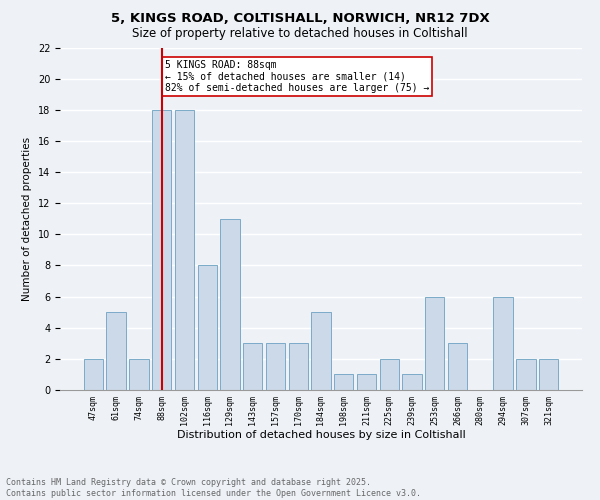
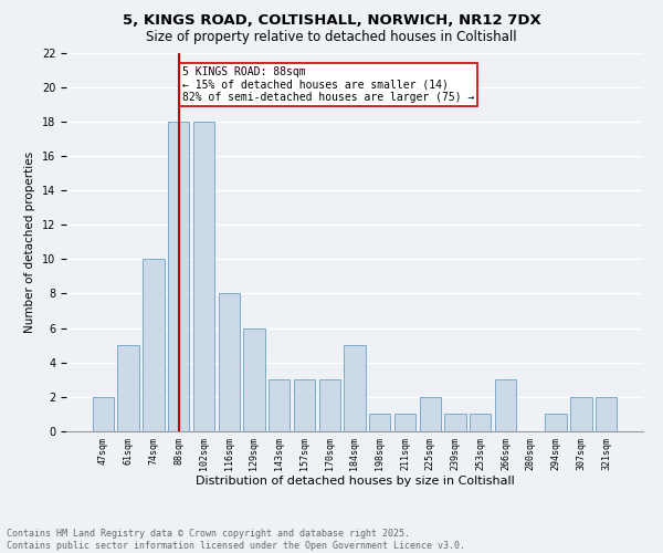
74sqm: 2 -> 10
129sqm: 11 -> 6
253sqm: 6 -> 1
294sqm: 6 -> 1
